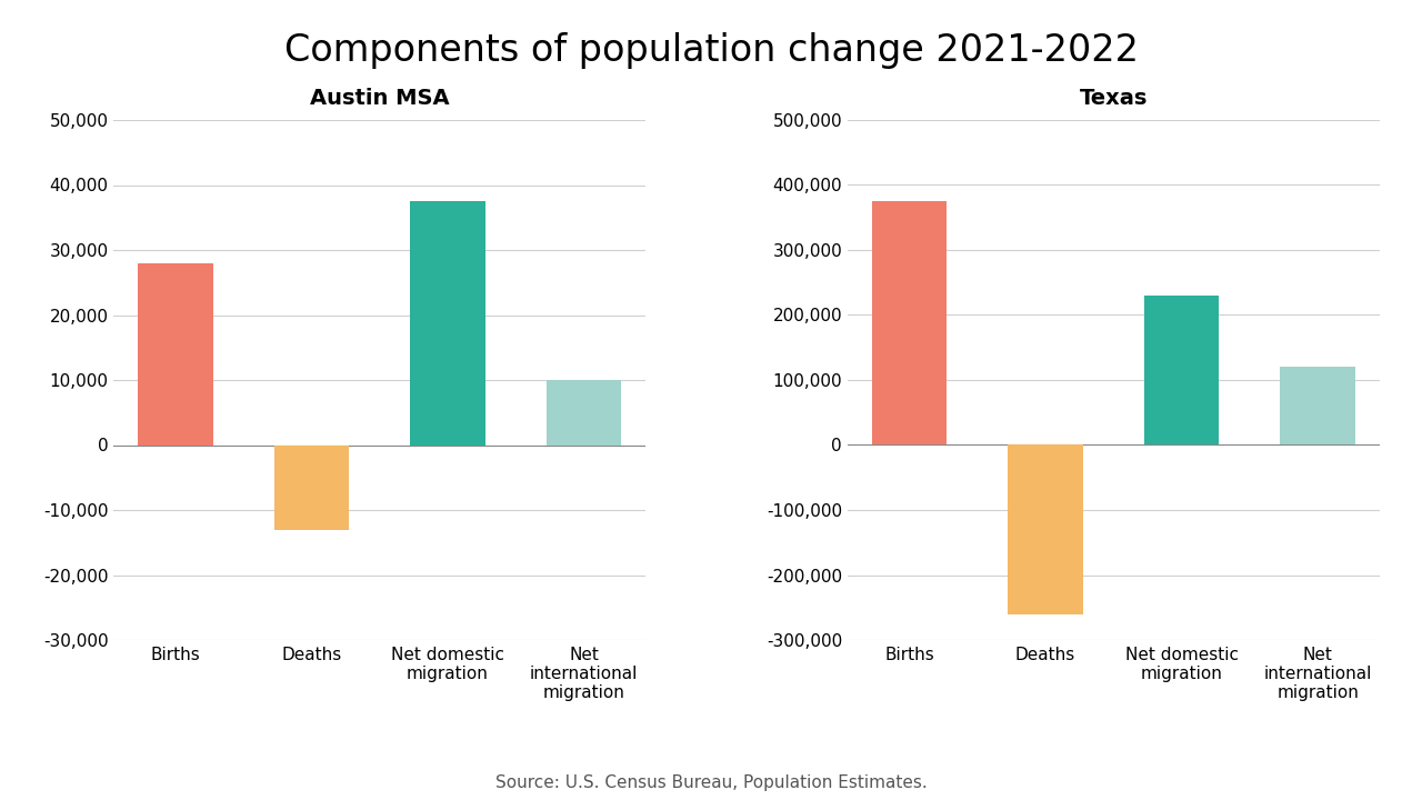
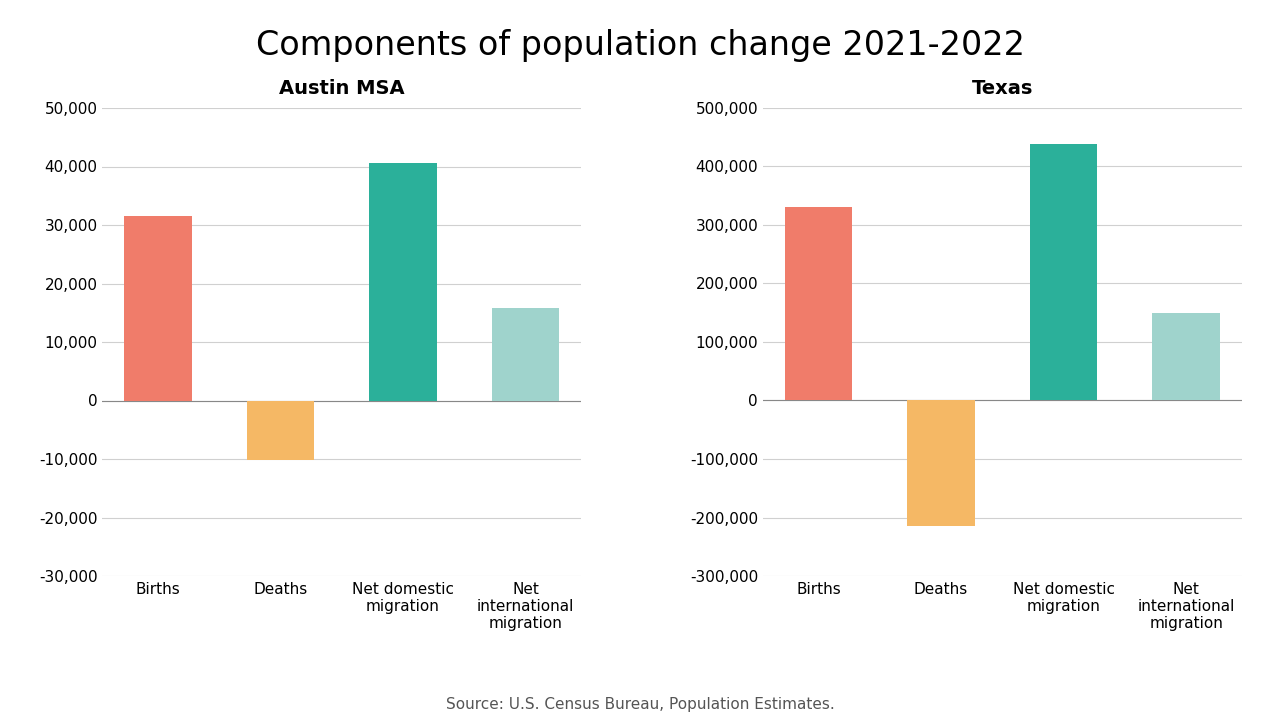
Austin MSA/Births: 28,000 -> 31,600
Austin MSA/Deaths: -13,000 -> -10,200
Austin MSA/Net domestic migration: 37,500 -> 40,600
Austin MSA/Net international migration: 10,000 -> 15,800
Texas/Births: 375,000 -> 330,000
Texas/Deaths: -260,000 -> -214,000
Texas/Net domestic migration: 230,000 -> 438,000
Texas/Net international migration: 120,000 -> 150,000
